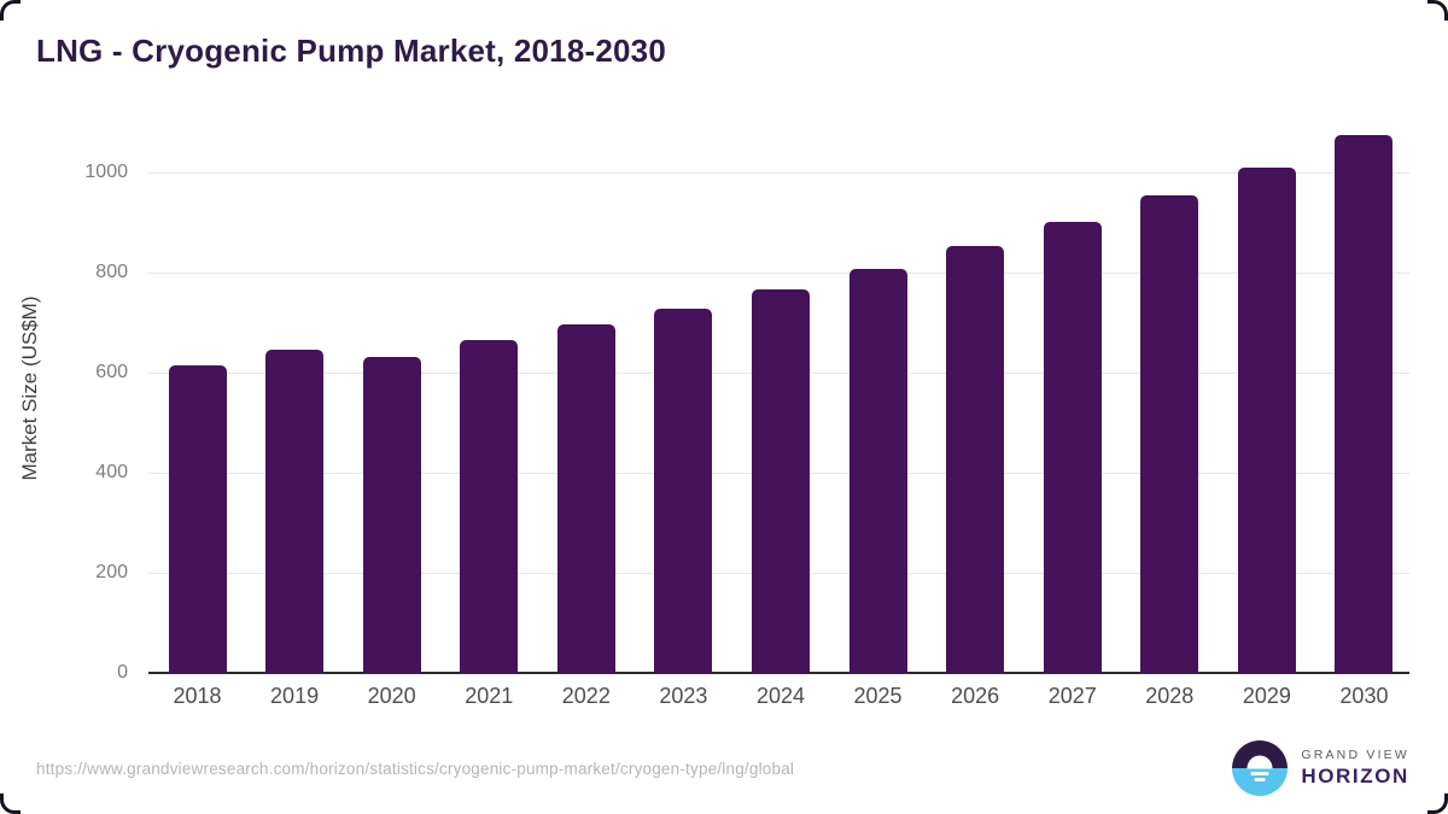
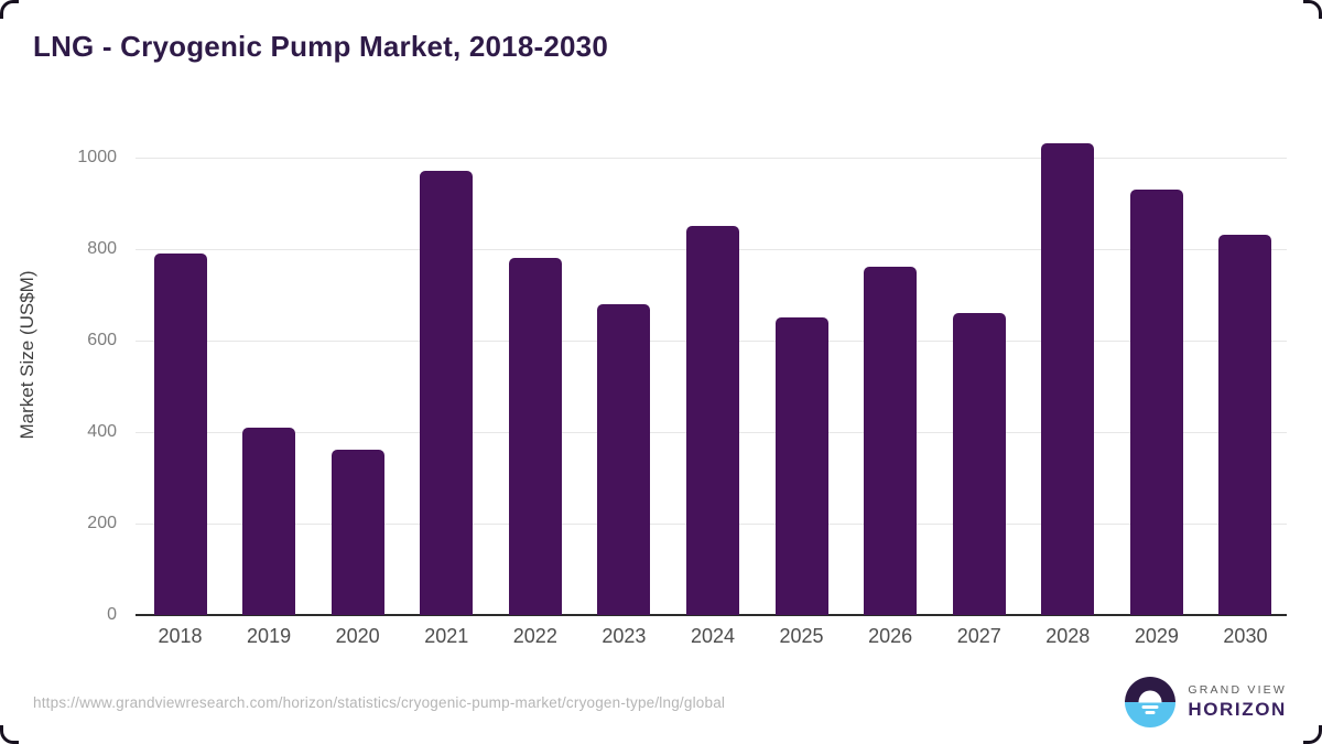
2018: 610 -> 790
2019: 650 -> 410
2020: 630 -> 360
2021: 660 -> 970
2022: 700 -> 780
2023: 730 -> 680
2024: 770 -> 850
2025: 810 -> 650
2026: 850 -> 760
2027: 900 -> 660
2028: 950 -> 1030
2029: 1010 -> 930
2030: 1070 -> 830
